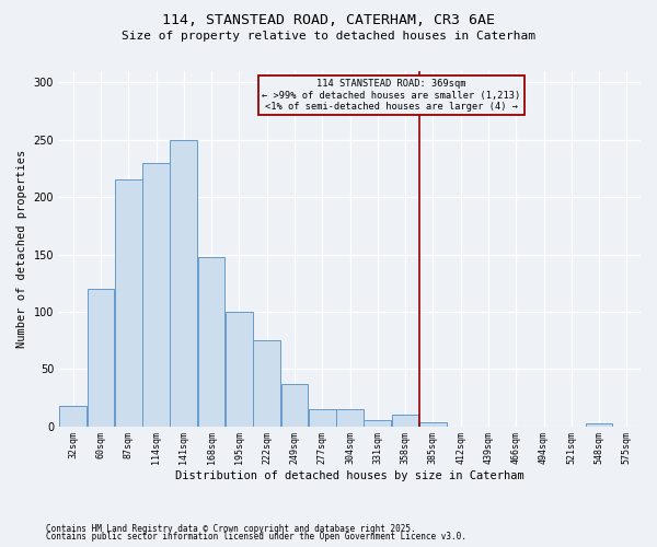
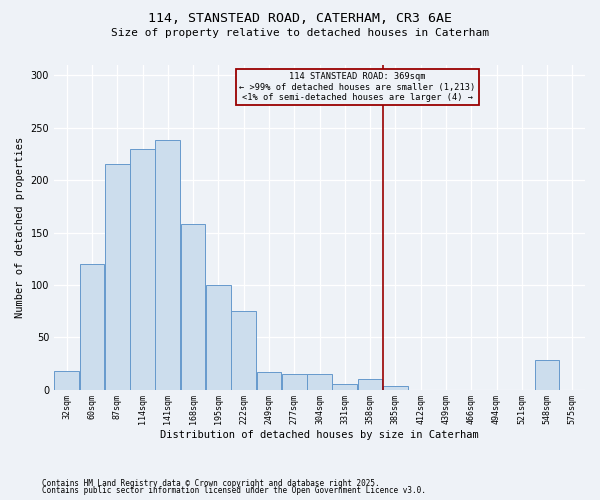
141sqm: 250 -> 238
168sqm: 148 -> 158
249sqm: 37 -> 17
548sqm: 2 -> 28
